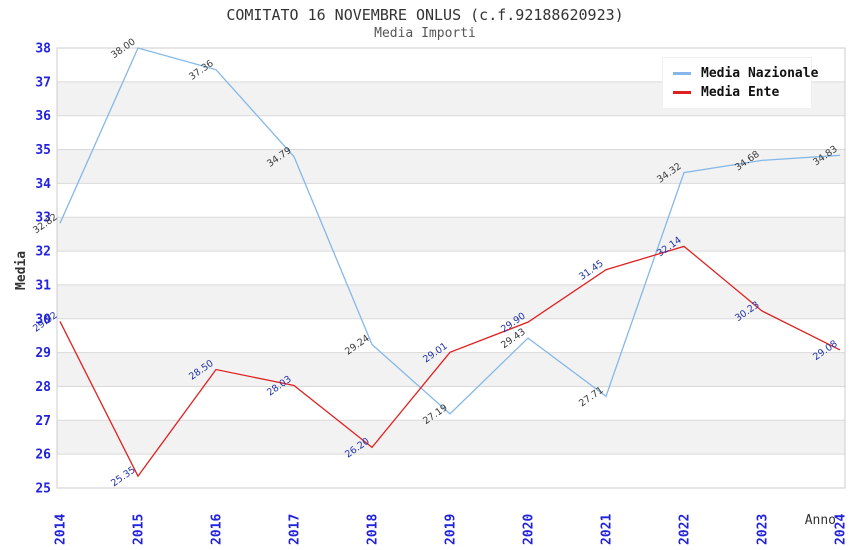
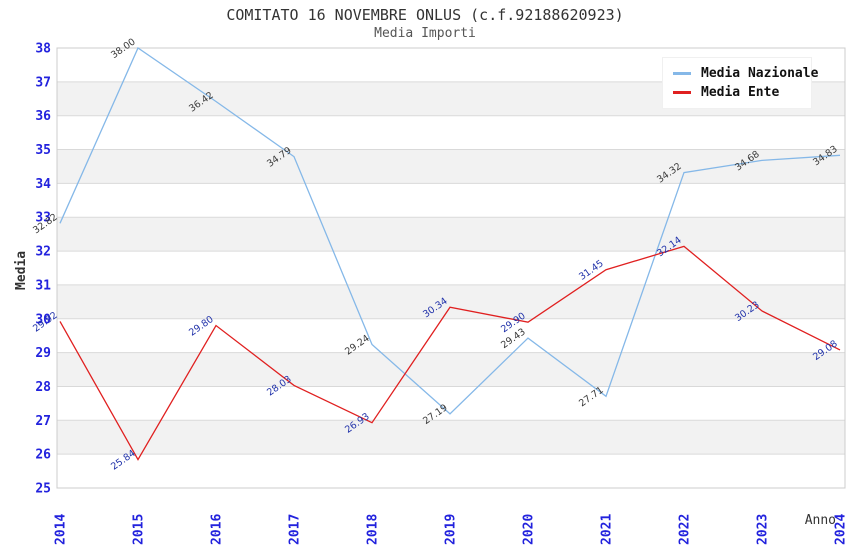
Media Ente/2015: 25.35 -> 25.84
Media Nazionale/2016: 37.36 -> 36.42
Media Ente/2016: 28.50 -> 29.80
Media Ente/2018: 26.20 -> 26.93
Media Ente/2019: 29.01 -> 30.34
